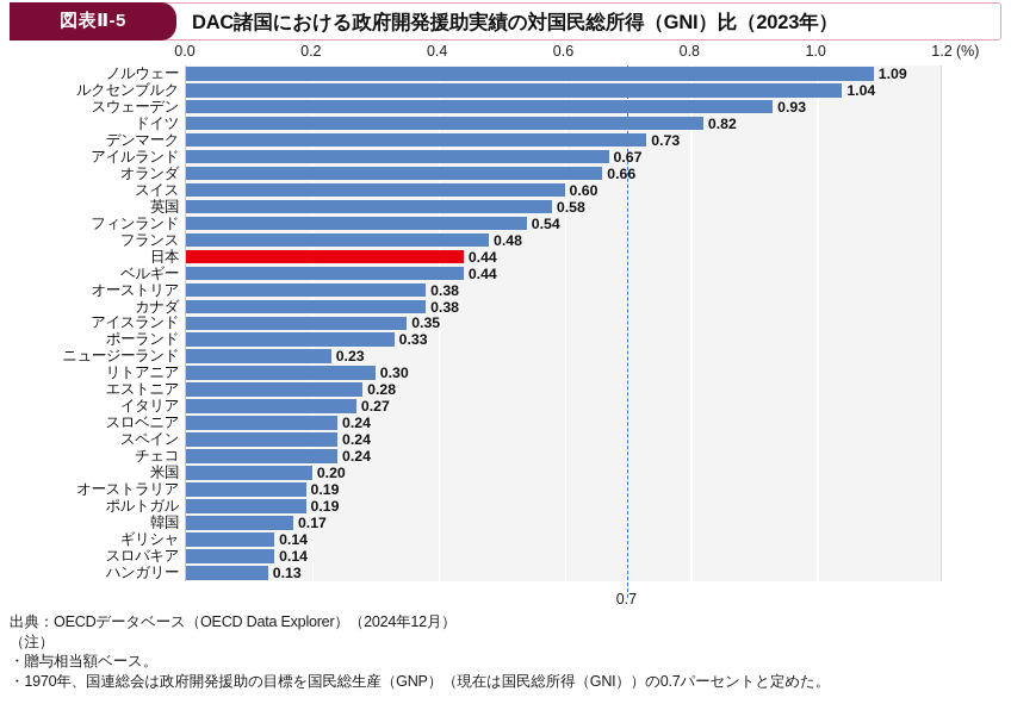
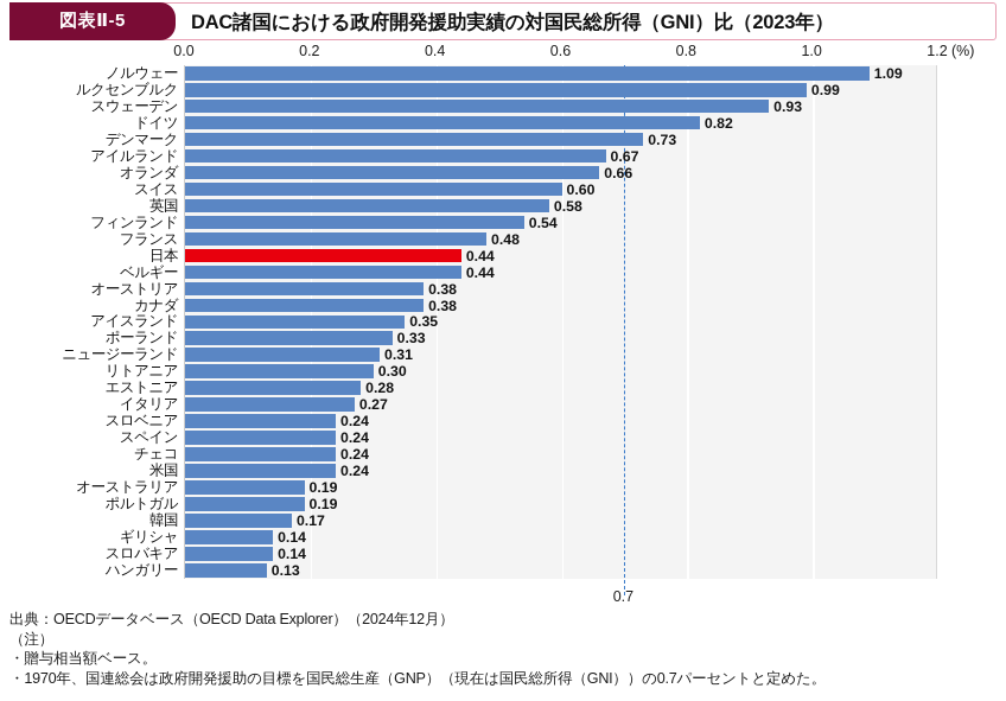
ルクセンブルク: 1.04 -> 0.99
ニュージーランド: 0.23 -> 0.31
米国: 0.20 -> 0.24
